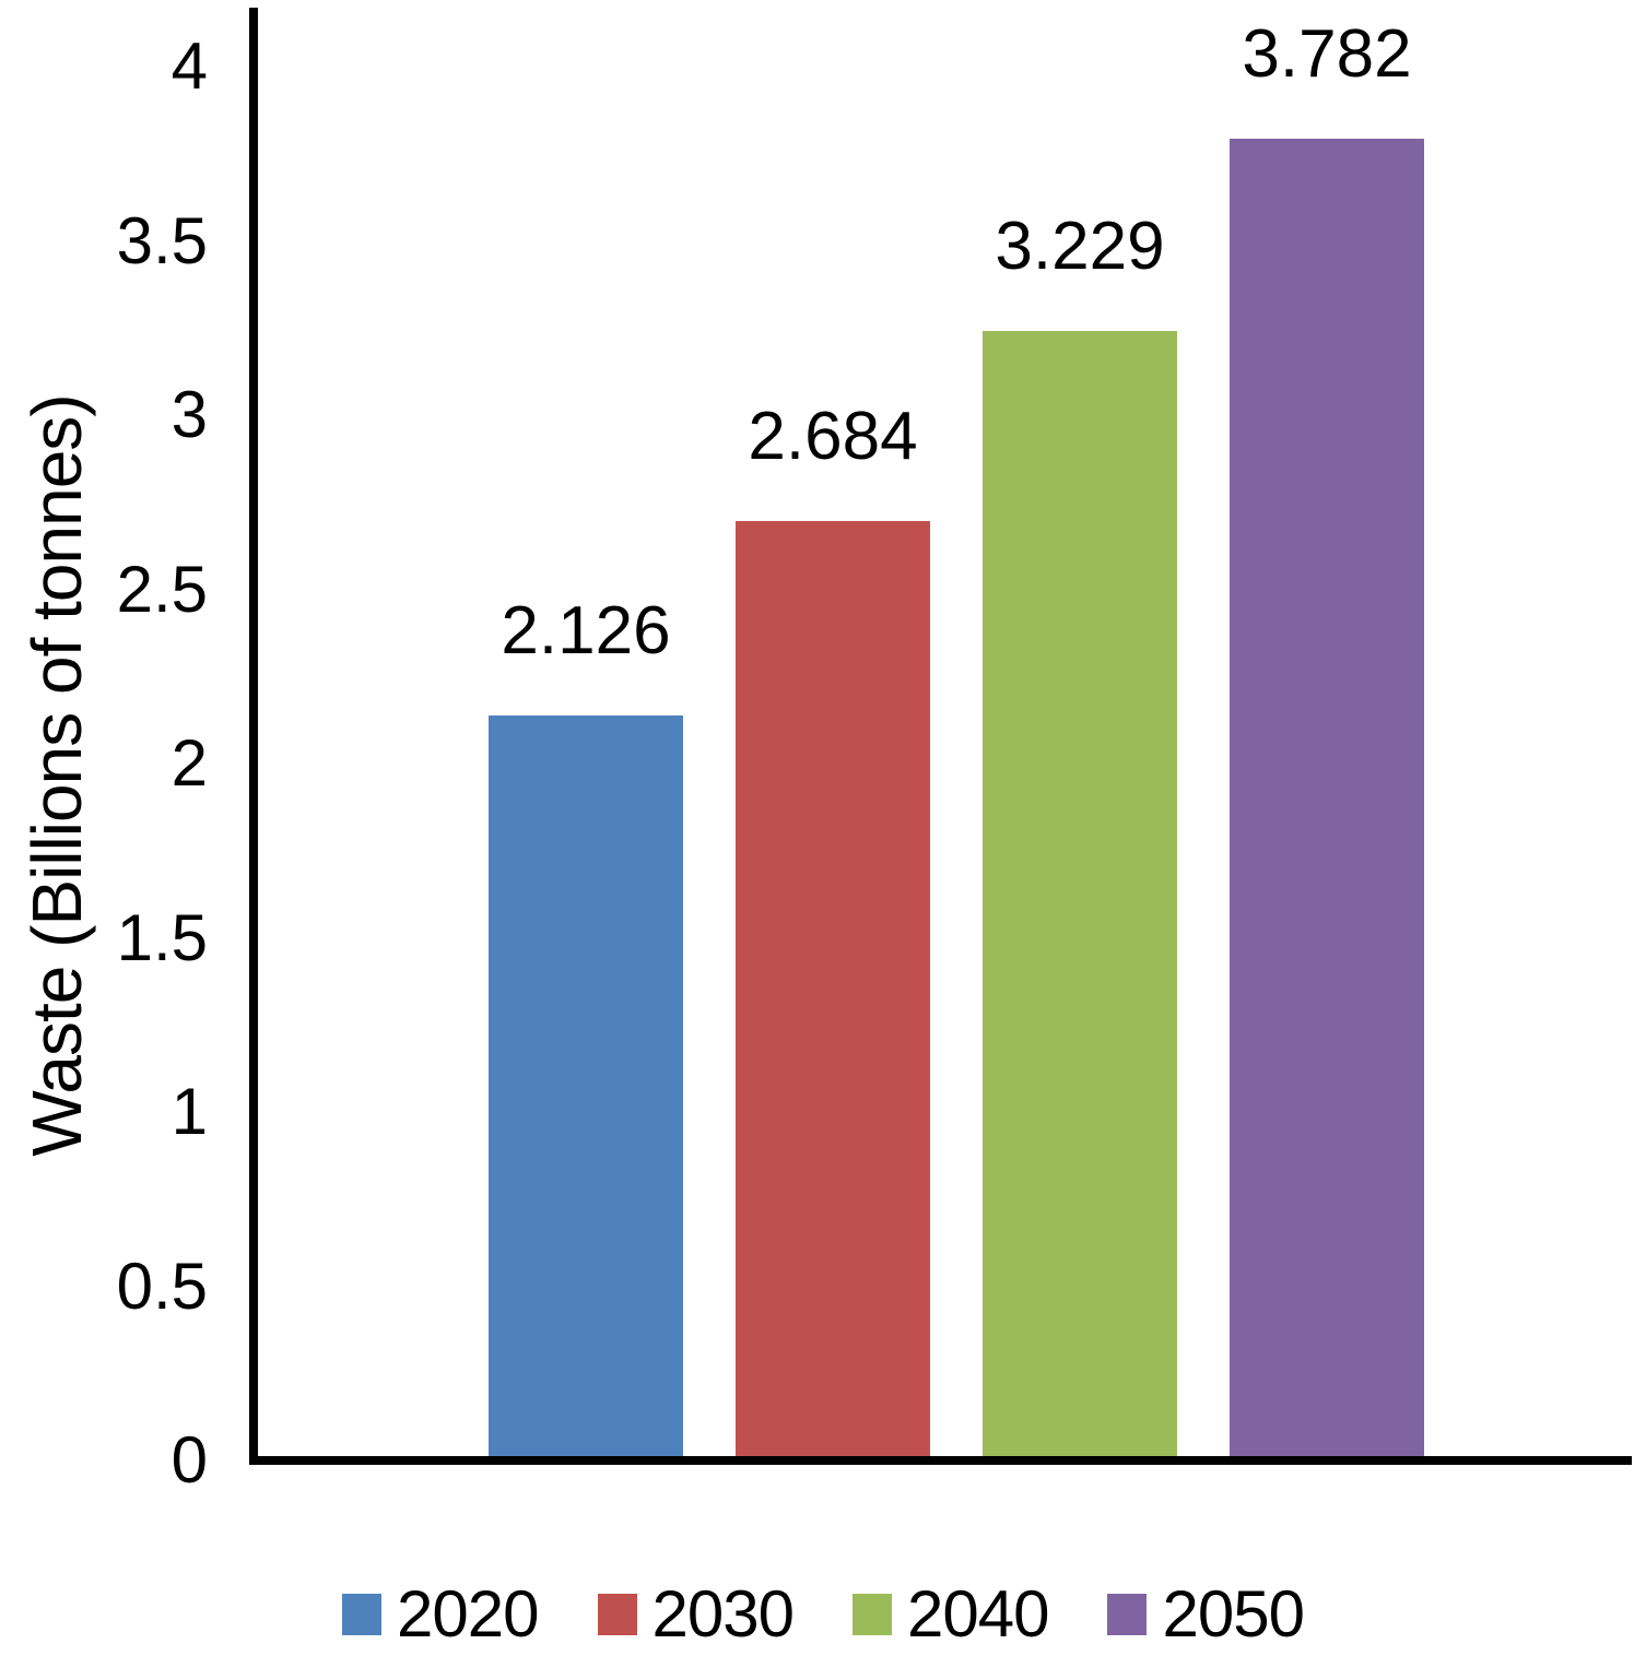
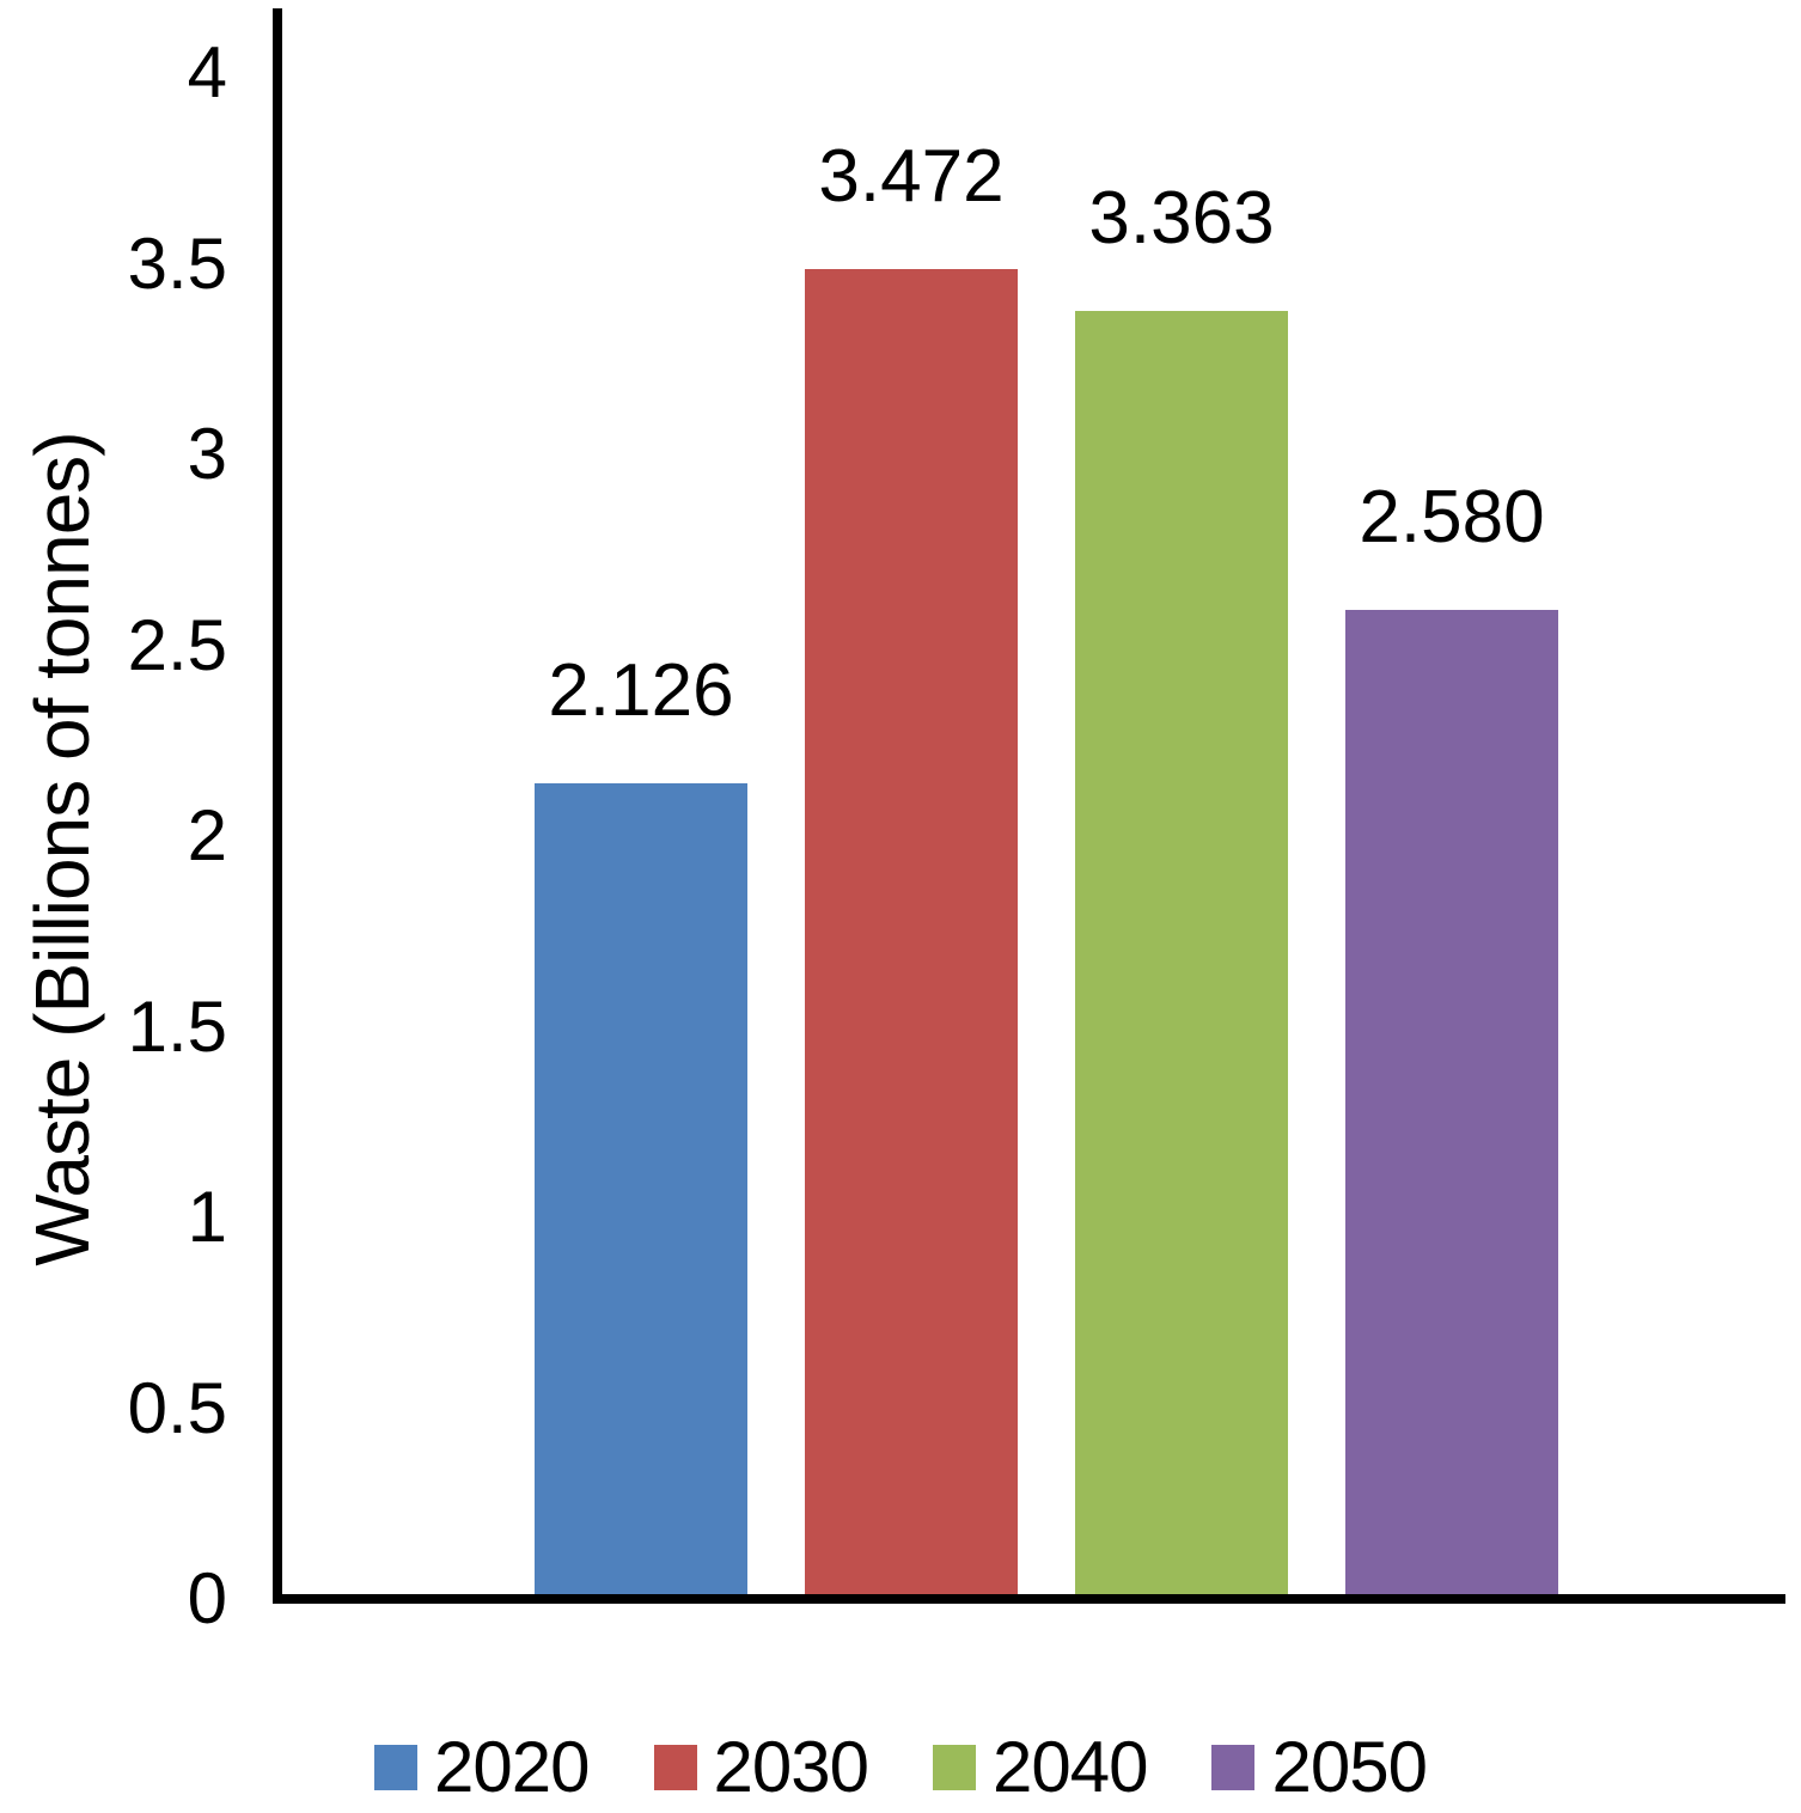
2030: 2.684 -> 3.472
2040: 3.229 -> 3.363
2050: 3.782 -> 2.580
